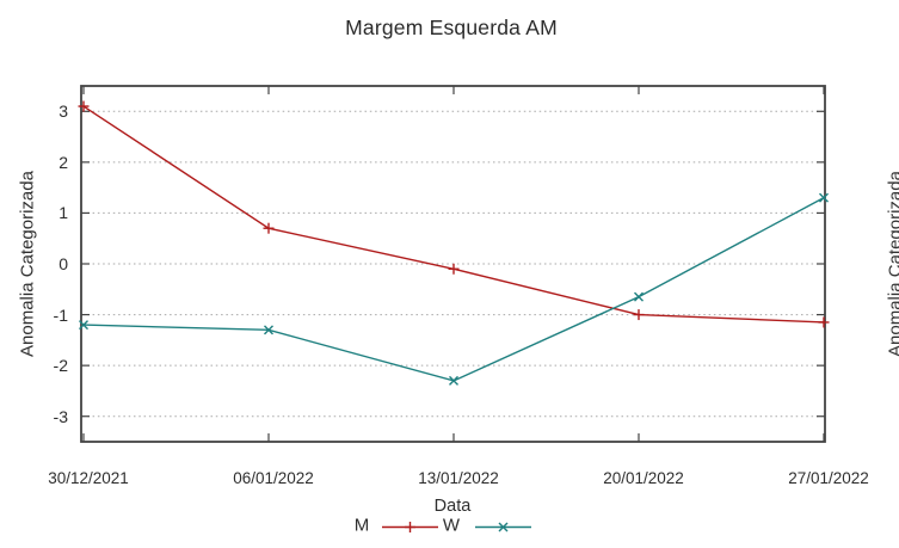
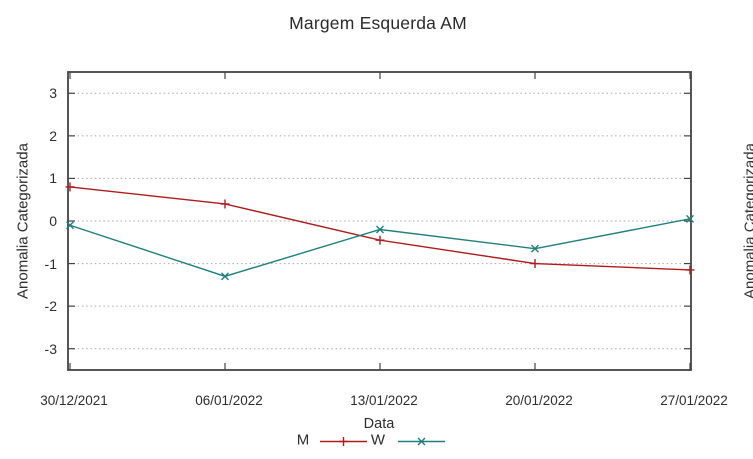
M/30/12/2021: 3.1 -> 0.8
W/30/12/2021: -1.2 -> -0.1
M/06/01/2022: 0.7 -> 0.4
M/13/01/2022: -0.1 -> -0.5
W/13/01/2022: -2.3 -> -0.2
W/27/01/2022: 1.3 -> 0.1
